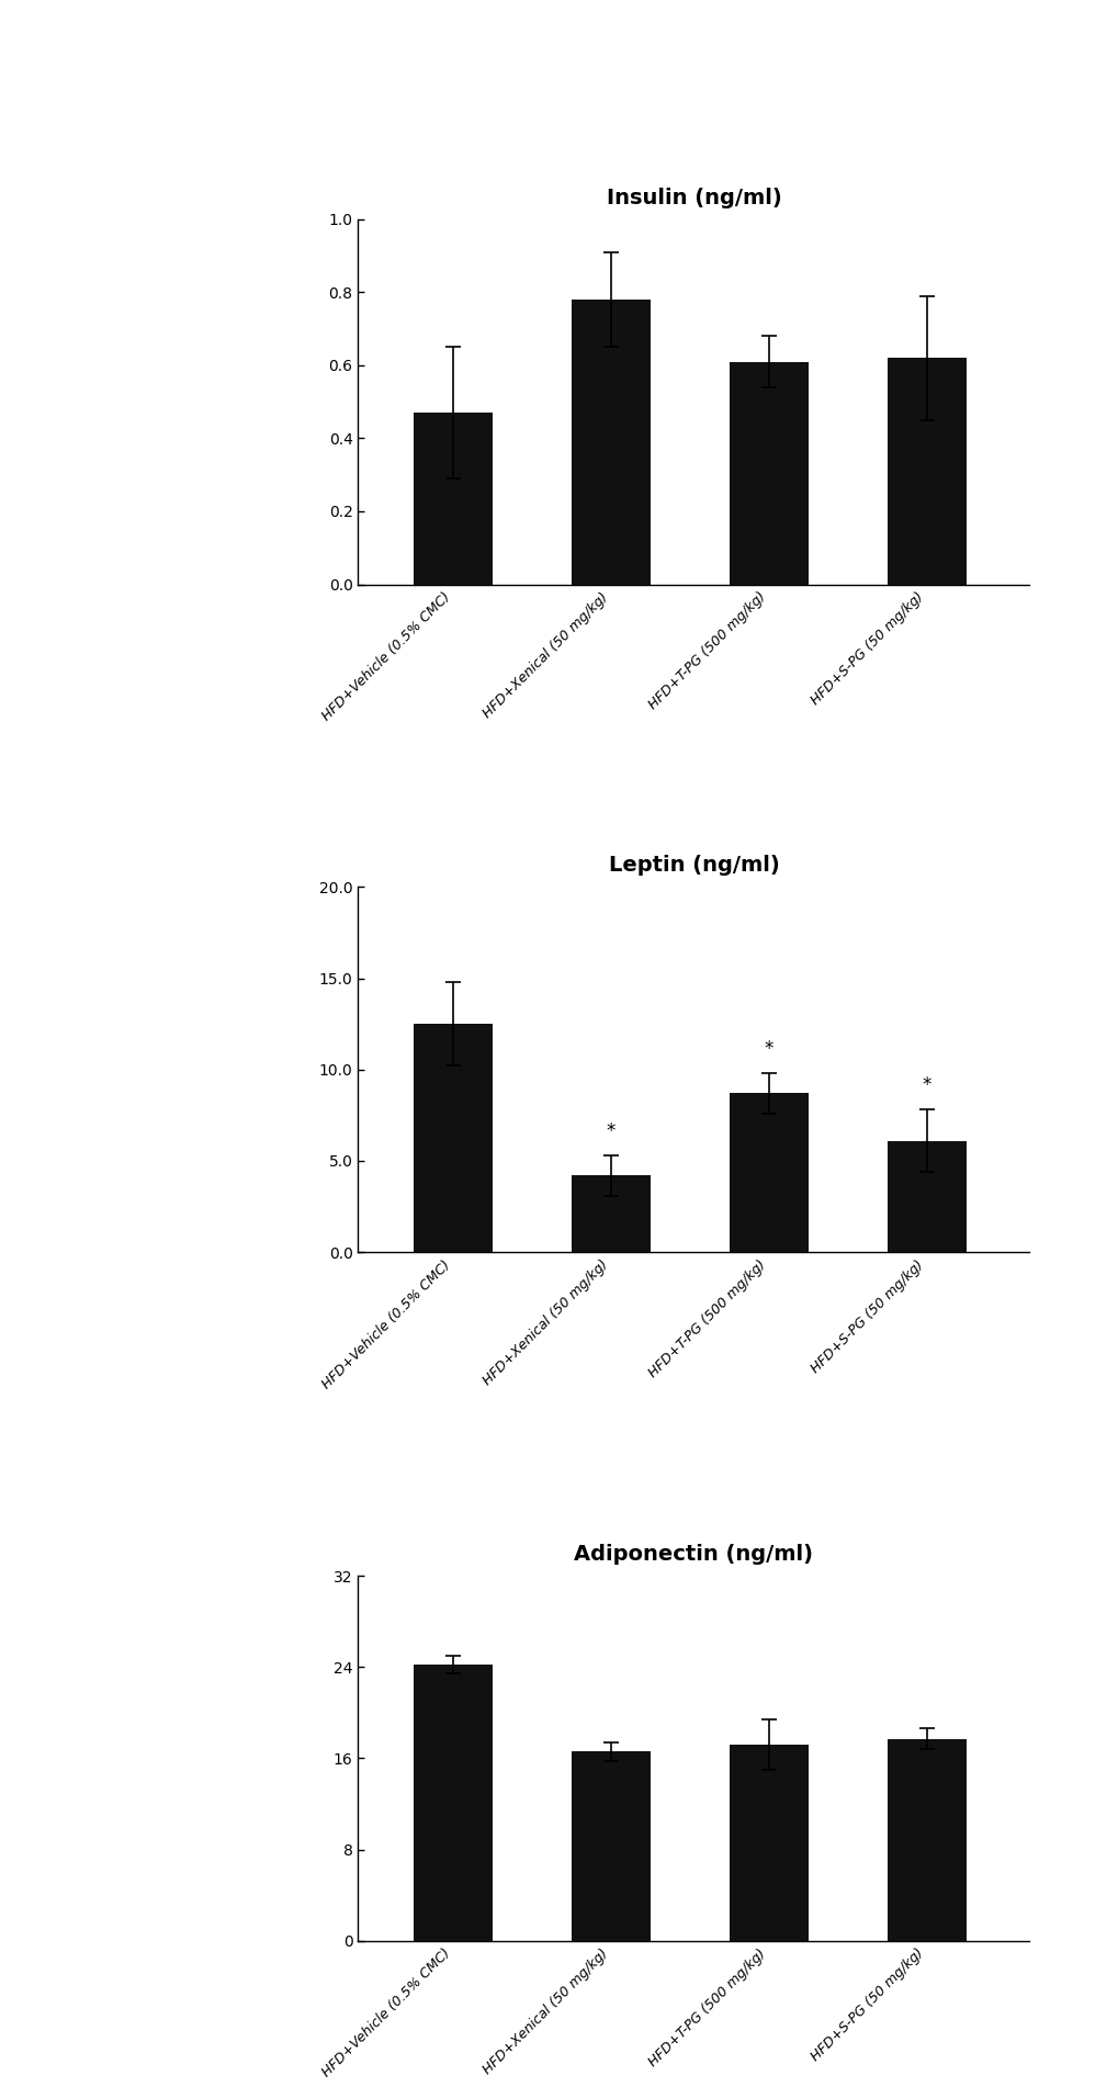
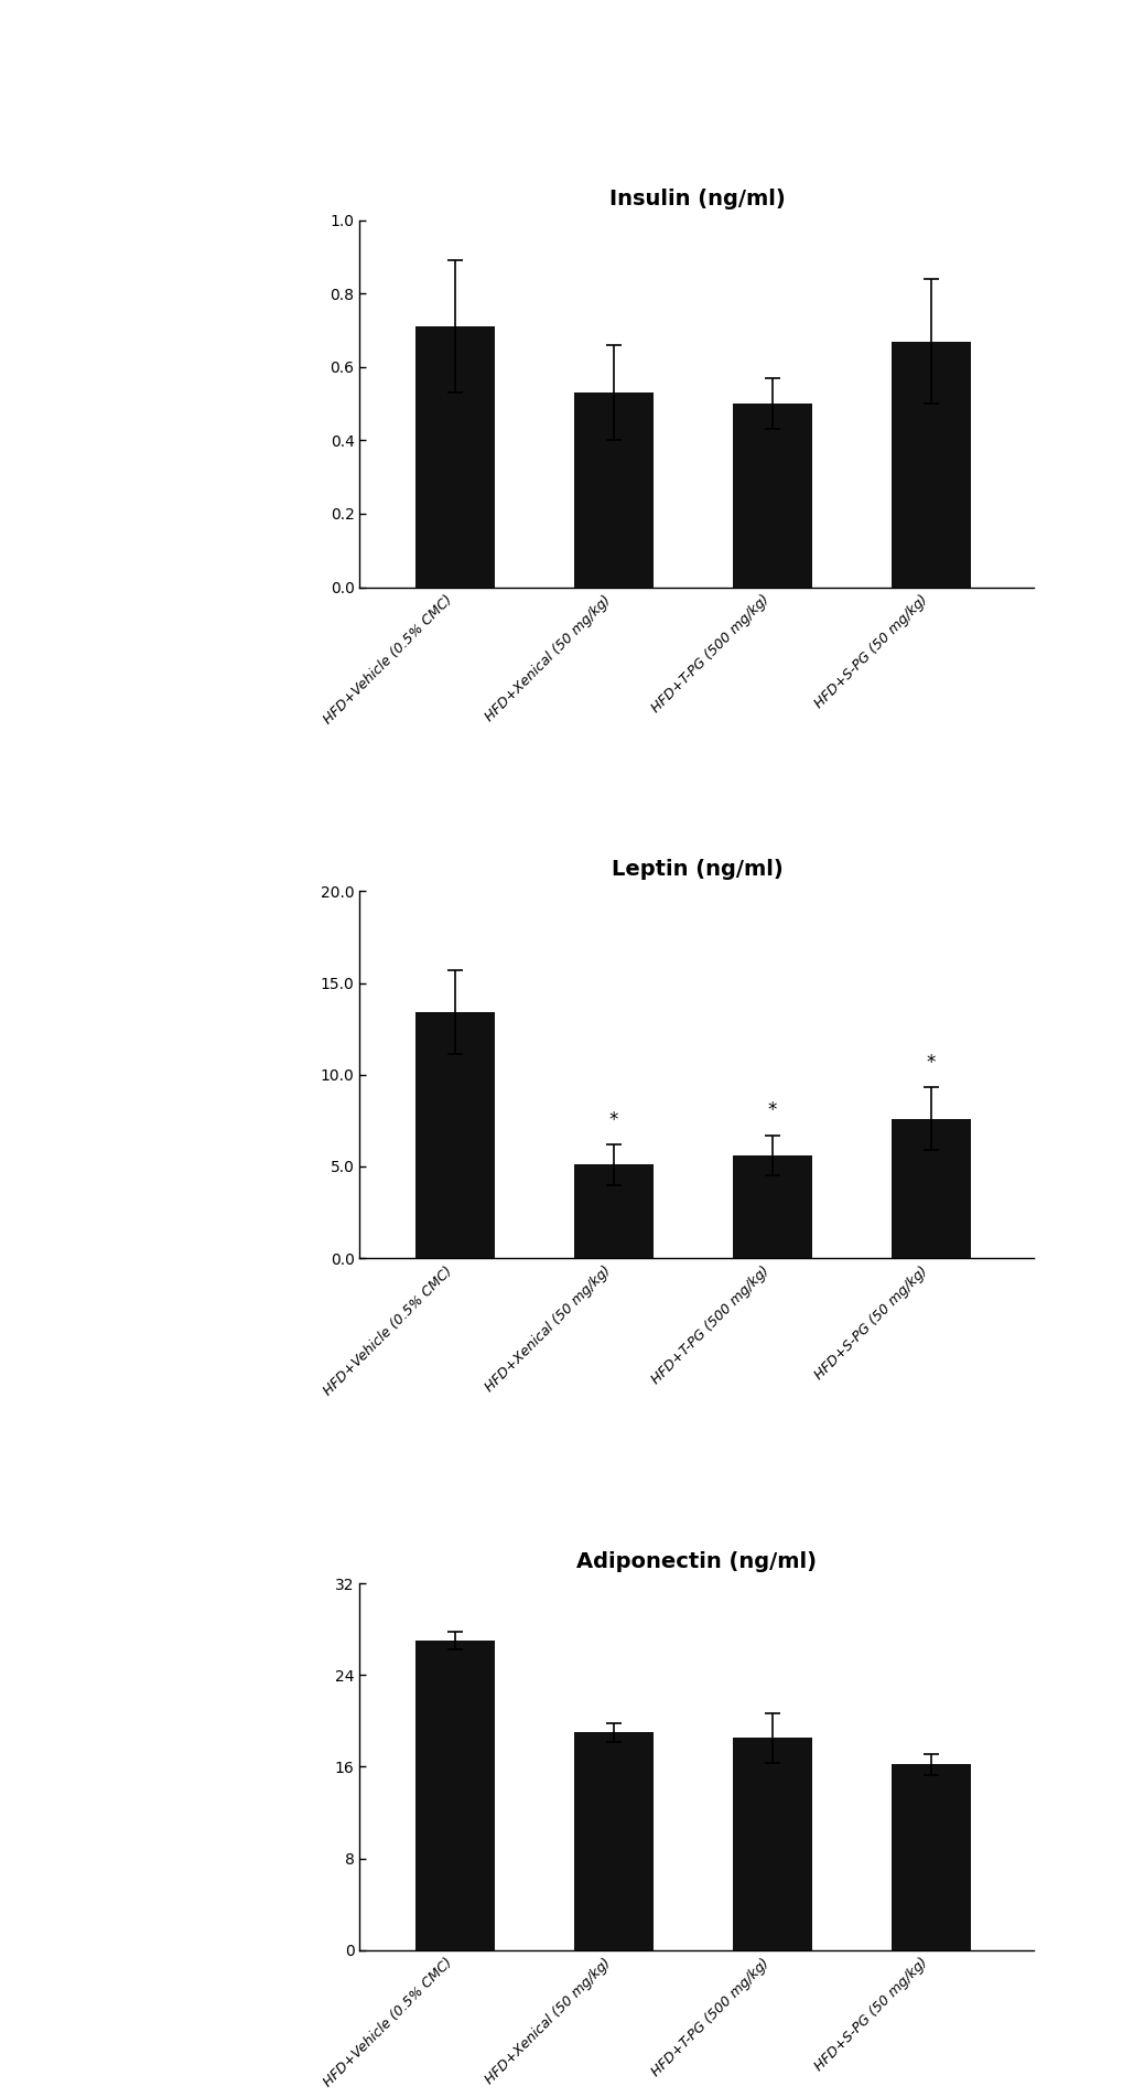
Insulin (ng/ml)/HFD+Vehicle (0.5% CMC): 0.47 -> 0.71
Insulin (ng/ml)/HFD+Xenical (50 mg/kg): 0.78 -> 0.53
Insulin (ng/ml)/HFD+T-PG (500 mg/kg): 0.61 -> 0.50
Insulin (ng/ml)/HFD+S-PG (50 mg/kg): 0.62 -> 0.67
Leptin (ng/ml)/HFD+Vehicle (0.5% CMC): 12.5 -> 13.4
Leptin (ng/ml)/HFD+Xenical (50 mg/kg): 4.2 -> 5.1
Leptin (ng/ml)/HFD+T-PG (500 mg/kg): 8.7 -> 5.6
Leptin (ng/ml)/HFD+S-PG (50 mg/kg): 6.1 -> 7.6
Adiponectin (ng/ml)/HFD+Vehicle (0.5% CMC): 24.2 -> 27.0
Adiponectin (ng/ml)/HFD+Xenical (50 mg/kg): 16.6 -> 19.0
Adiponectin (ng/ml)/HFD+T-PG (500 mg/kg): 17.2 -> 18.5
Adiponectin (ng/ml)/HFD+S-PG (50 mg/kg): 17.7 -> 16.2
